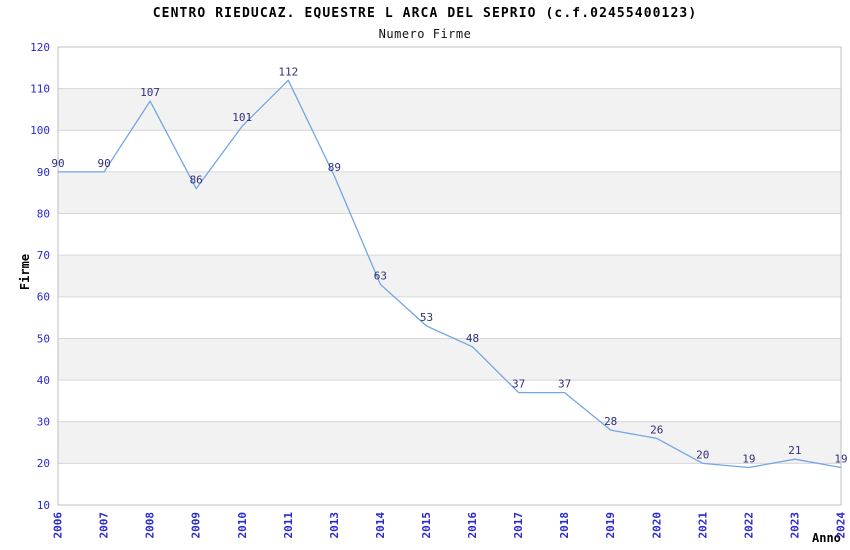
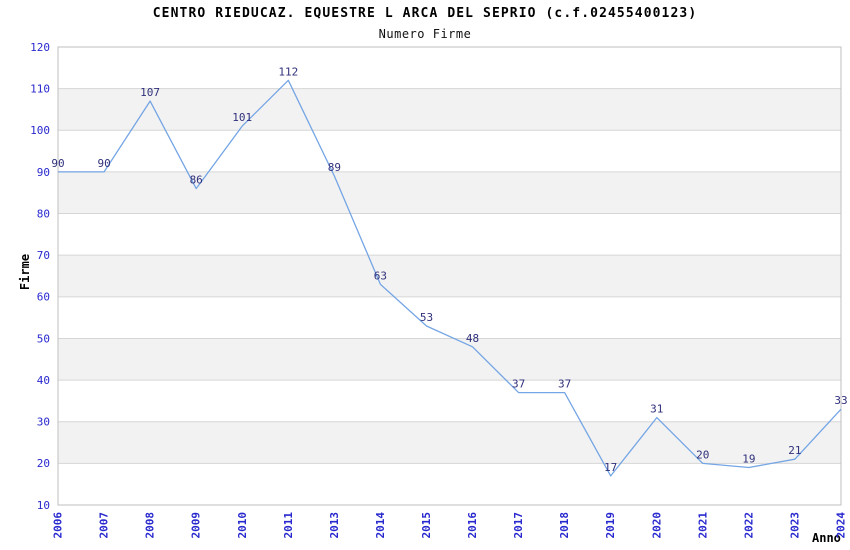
2019: 28 -> 17
2020: 26 -> 31
2024: 19 -> 33
